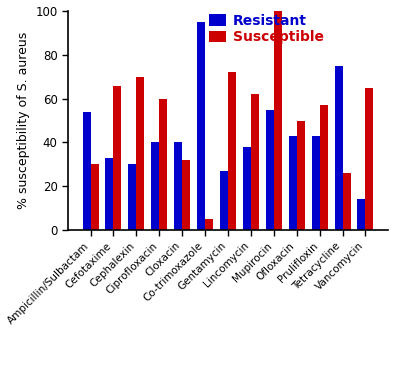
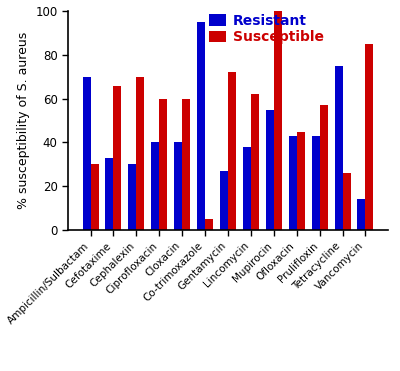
Resistant/Ampicillin/Sulbactam: 54 -> 70
Susceptible/Cloxacin: 32 -> 60
Susceptible/Ofloxacin: 50 -> 45
Susceptible/Vancomycin: 65 -> 85
